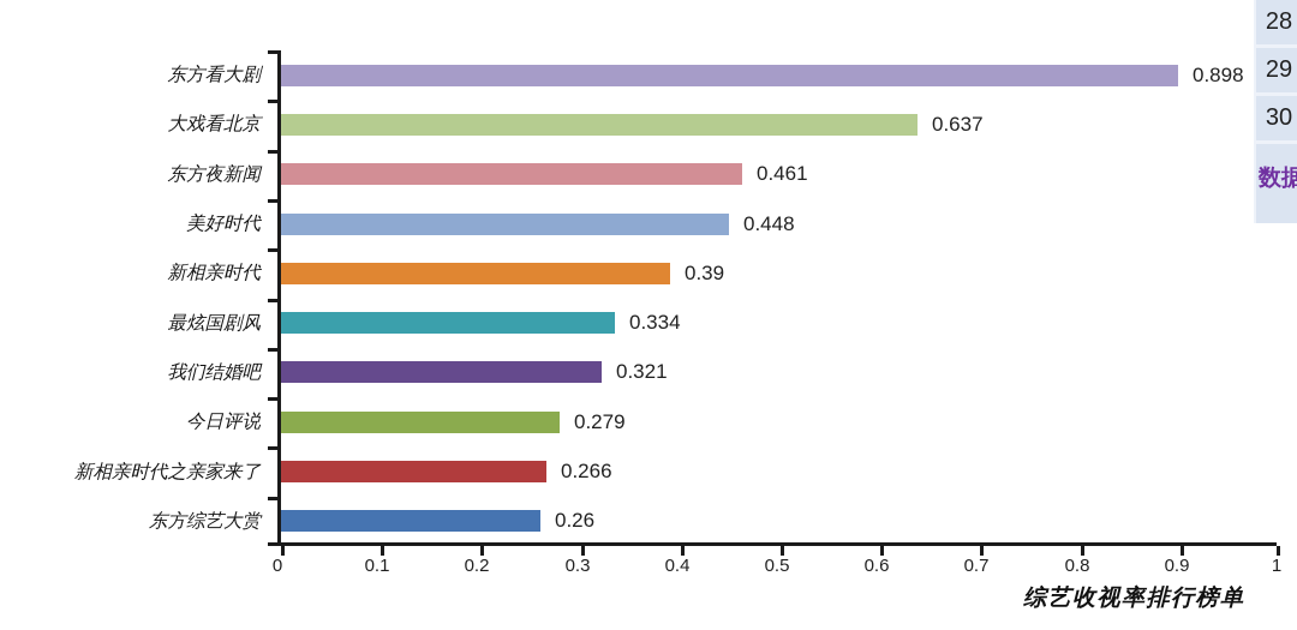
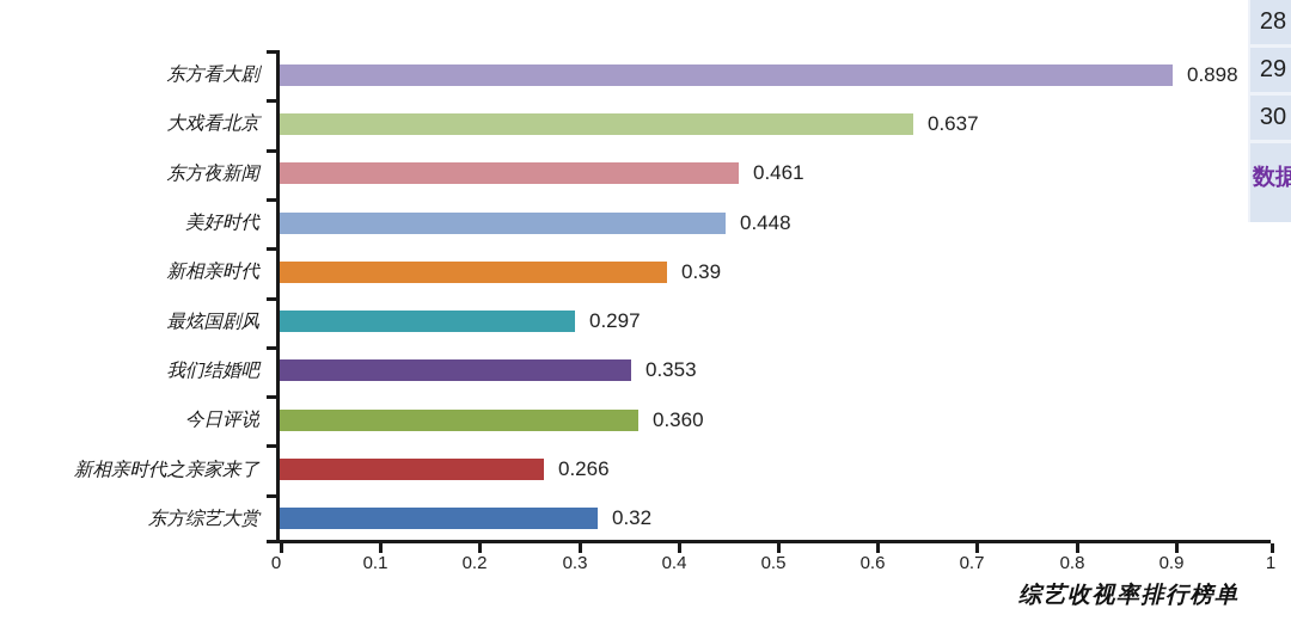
最炫国剧风: 0.334 -> 0.297
我们结婚吧: 0.321 -> 0.353
今日评说: 0.279 -> 0.360
东方综艺大赏: 0.26 -> 0.32
